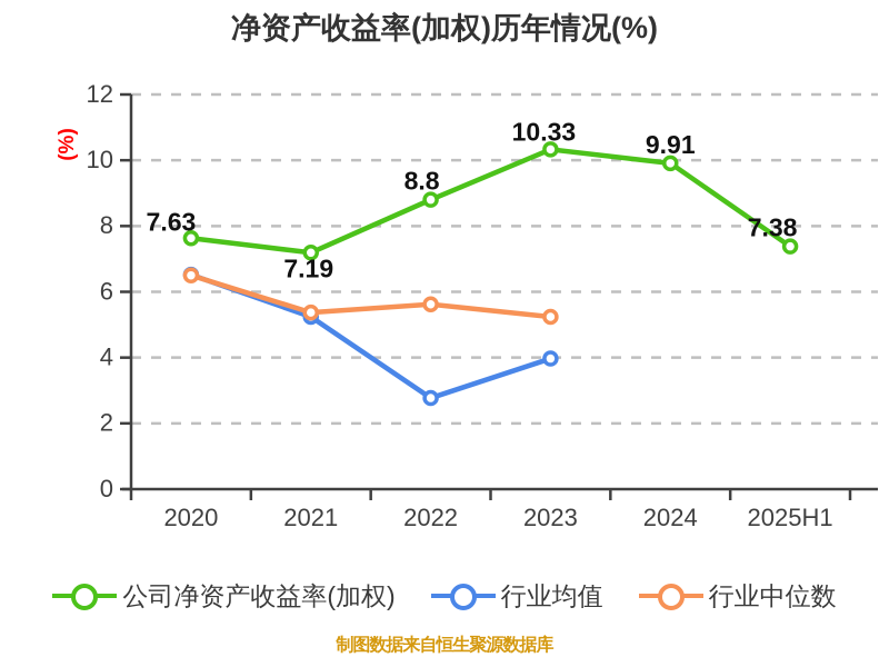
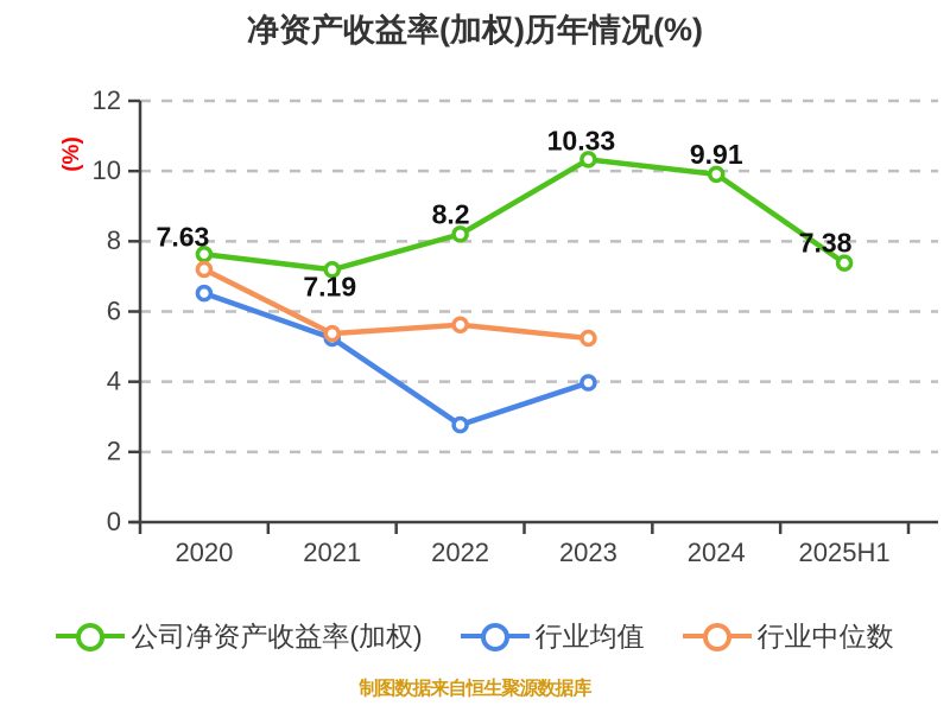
行业中位数/2020: 6.5 -> 7.2
公司净资产收益率(加权)/2022: 8.8 -> 8.2
